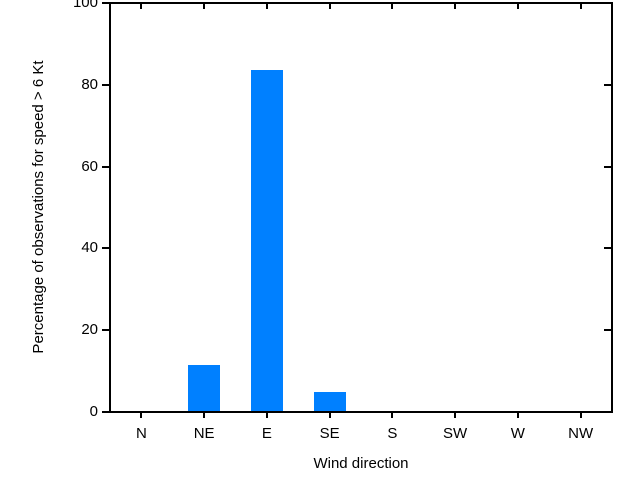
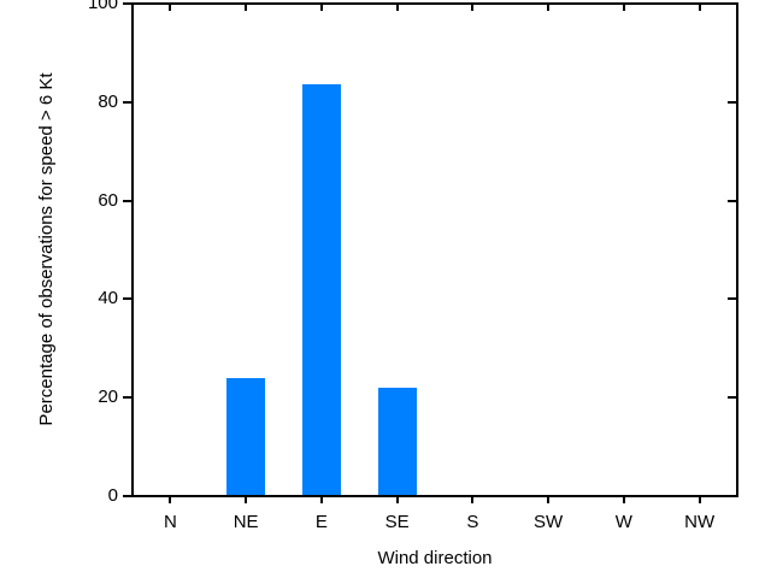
NE: 12 -> 24
SE: 5 -> 22
